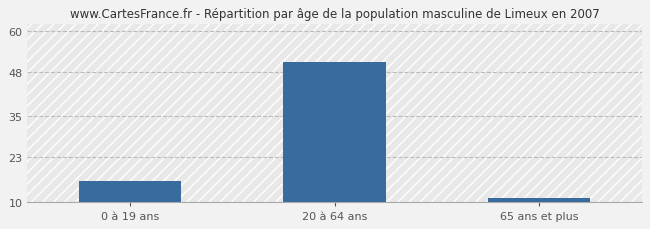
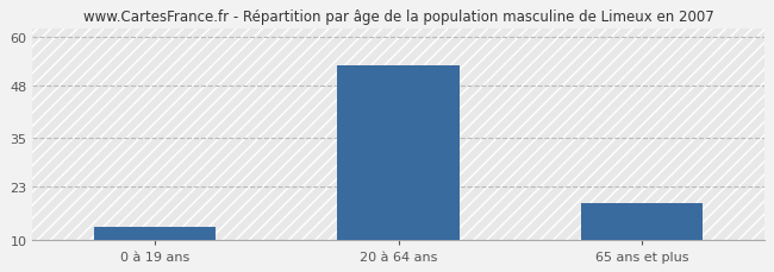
0 à 19 ans: 16 -> 13
20 à 64 ans: 51 -> 53
65 ans et plus: 11 -> 19
